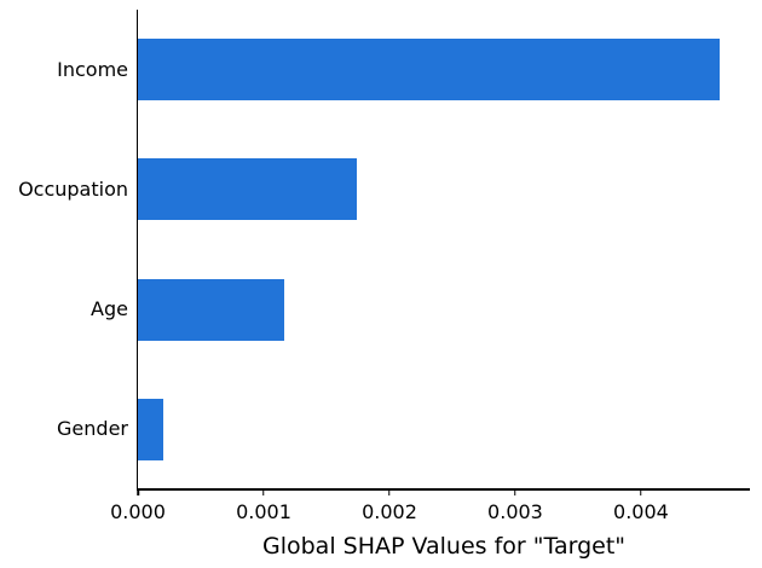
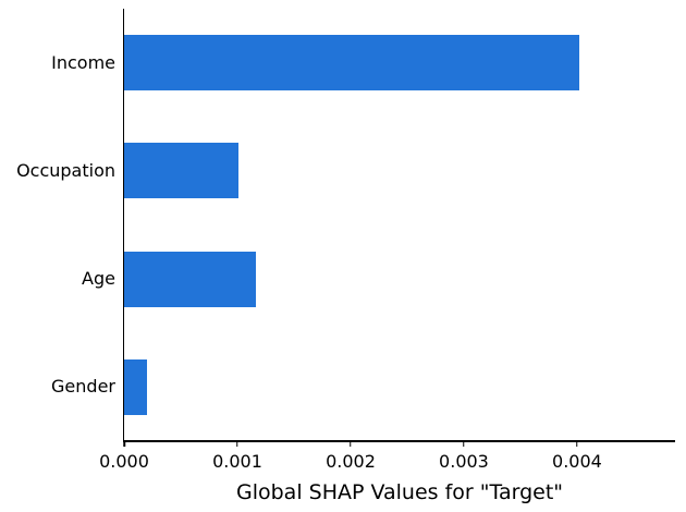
Income: 0.00463 -> 0.00402
Occupation: 0.00174 -> 0.00101
